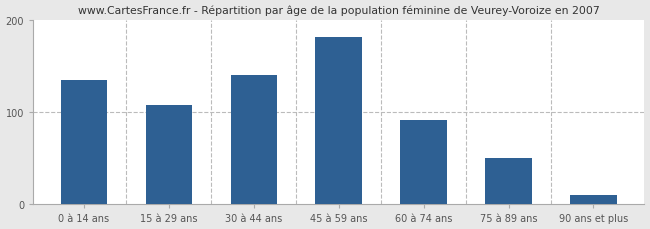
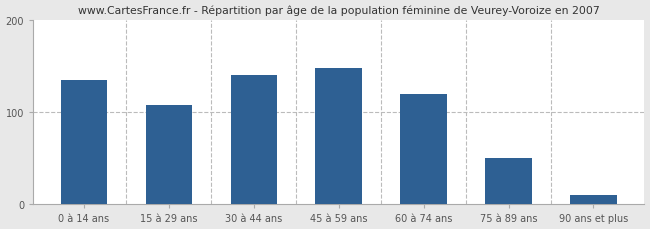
45 à 59 ans: 182 -> 148
60 à 74 ans: 92 -> 120
